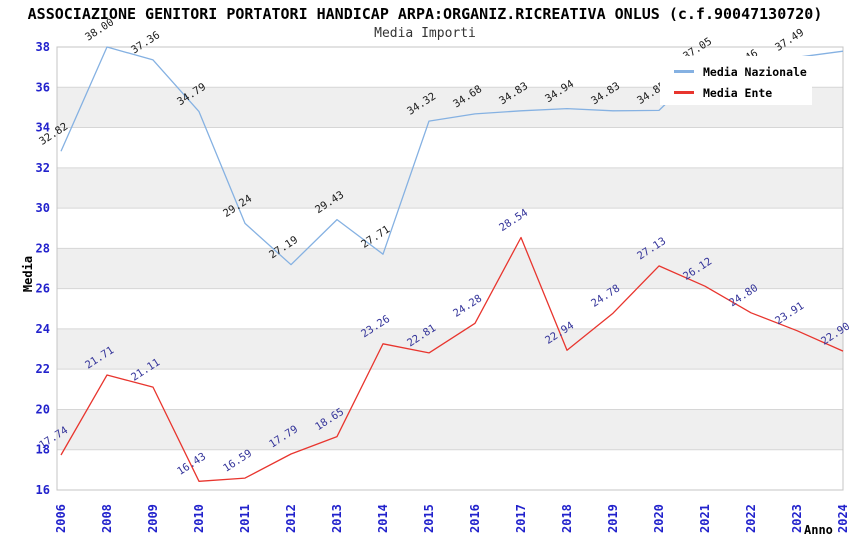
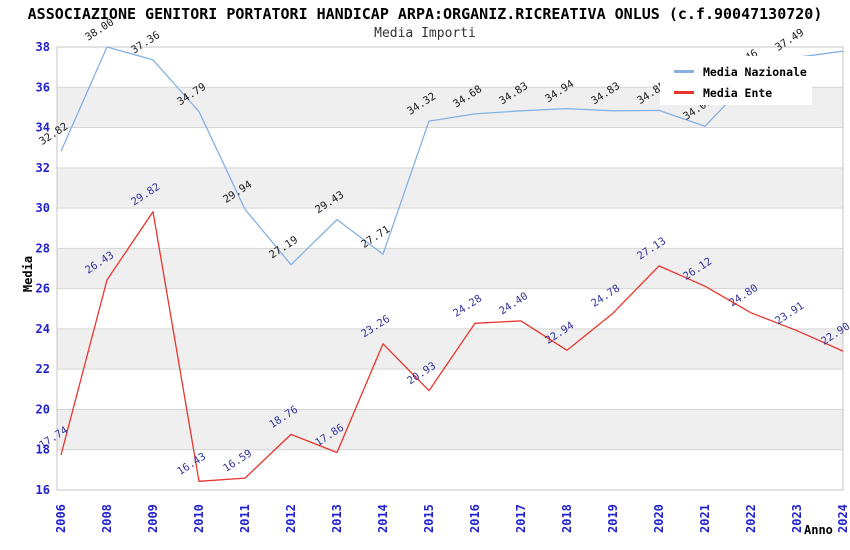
Media Ente/2008: 21.71 -> 26.43
Media Ente/2009: 21.11 -> 29.82
Media Nazionale/2011: 29.24 -> 29.94
Media Ente/2012: 17.79 -> 18.76
Media Ente/2013: 18.65 -> 17.86
Media Ente/2015: 22.81 -> 20.93
Media Ente/2017: 28.54 -> 24.40
Media Nazionale/2021: 37.05 -> 34.06
